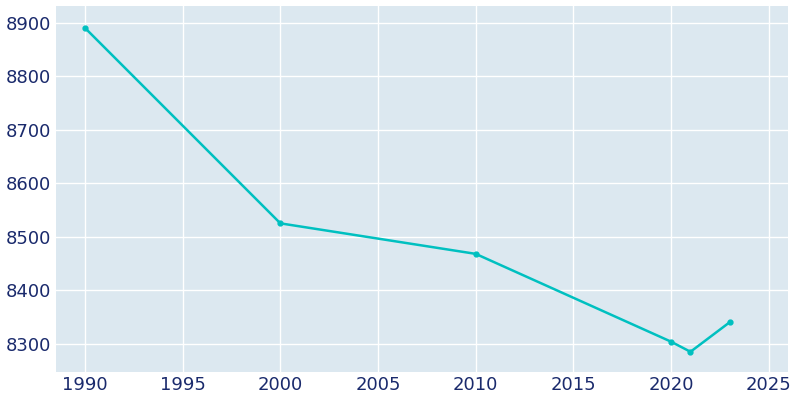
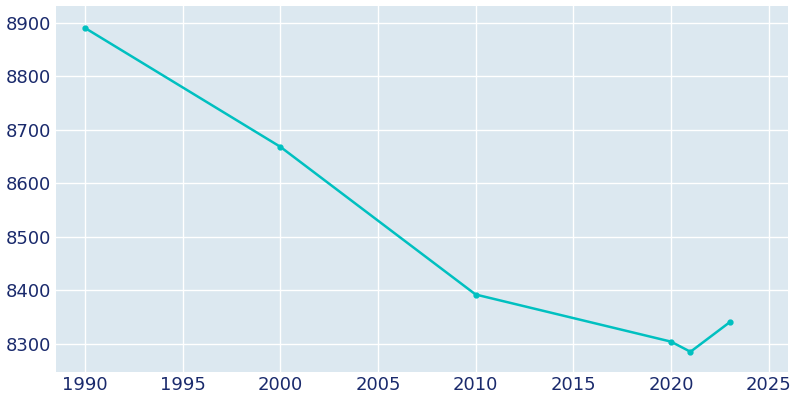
2000: 8525 -> 8668
2010: 8468 -> 8392
